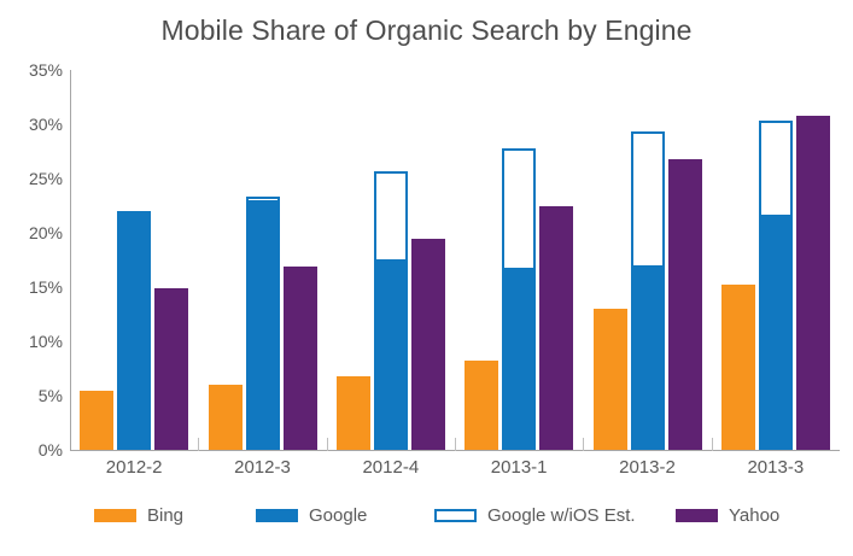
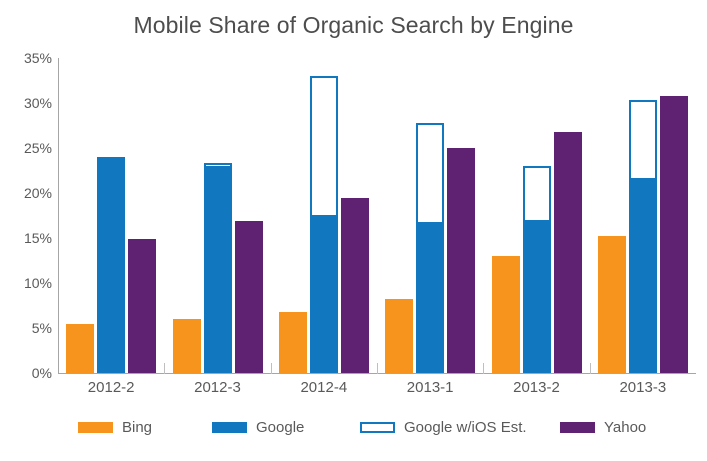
Google/2012-2: 22% -> 24%
Google w/iOS Est./2012-4: 26% -> 33%
Yahoo/2013-1: 22% -> 25%
Google w/iOS Est./2013-2: 29% -> 23%
